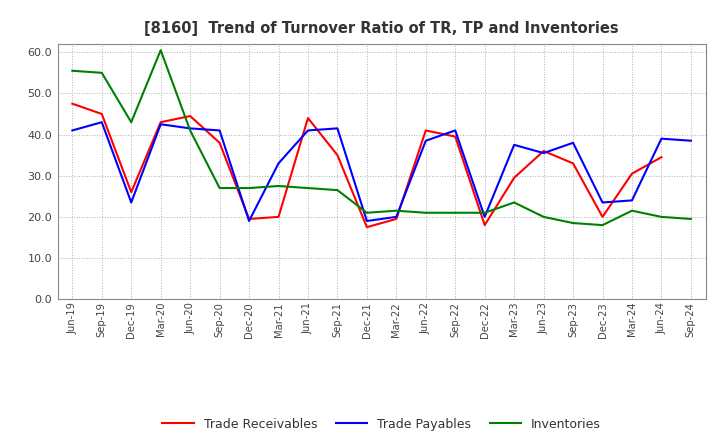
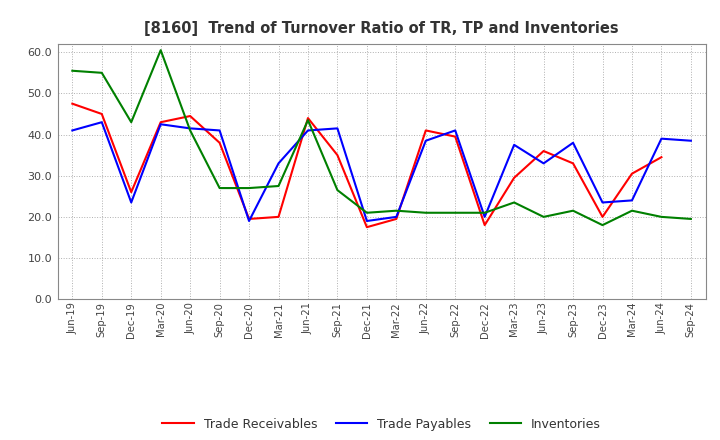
Inventories/Jun-21: 27.0 -> 43.5
Trade Payables/Jun-23: 35.5 -> 33.0
Inventories/Sep-23: 18.5 -> 21.5
